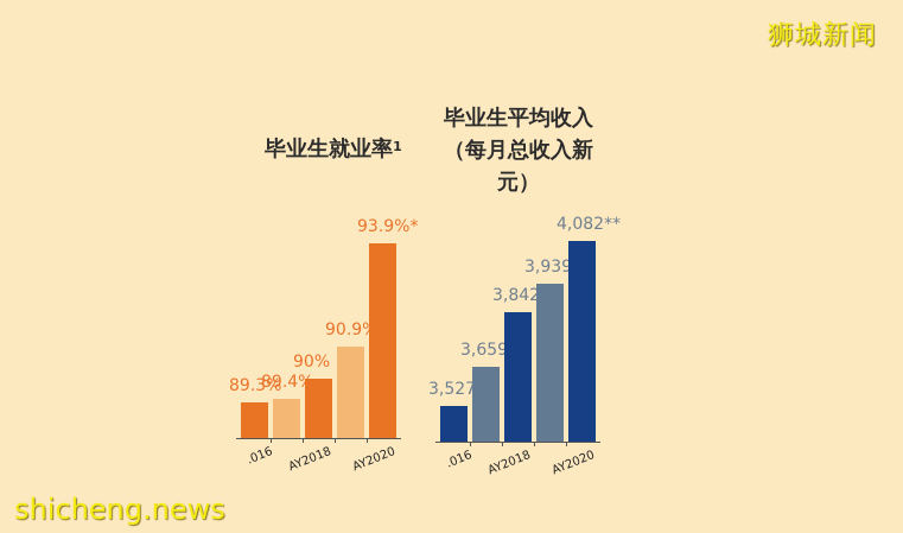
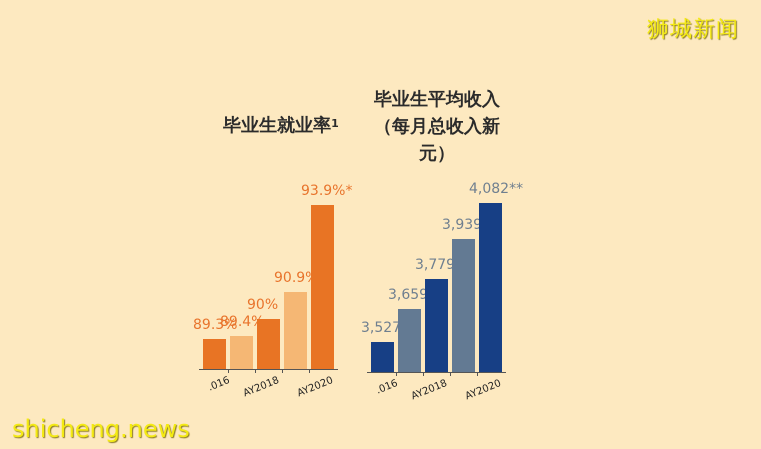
毕业生平均收入（每月总收入新元）/AY2018: 3,842 -> 3,779
